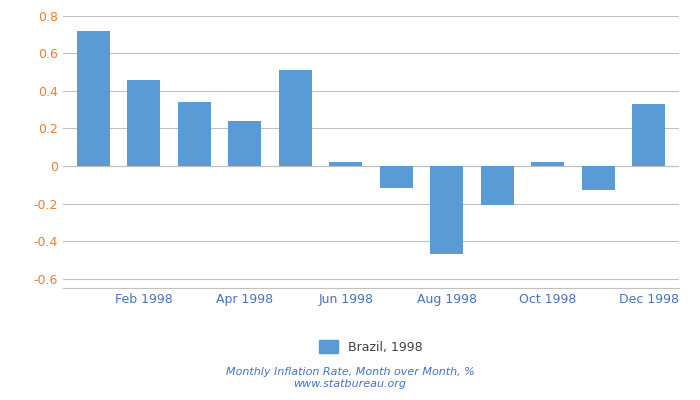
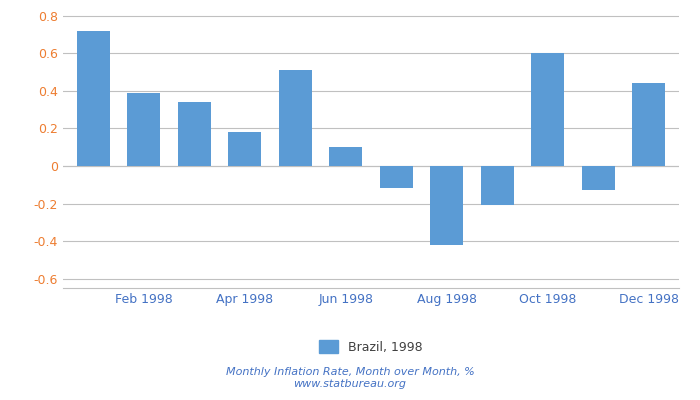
Feb 1998: 0.46 -> 0.39
Apr 1998: 0.24 -> 0.18
Jun 1998: 0.02 -> 0.10
Aug 1998: -0.47 -> -0.42
Oct 1998: 0.02 -> 0.60
Dec 1998: 0.33 -> 0.44
